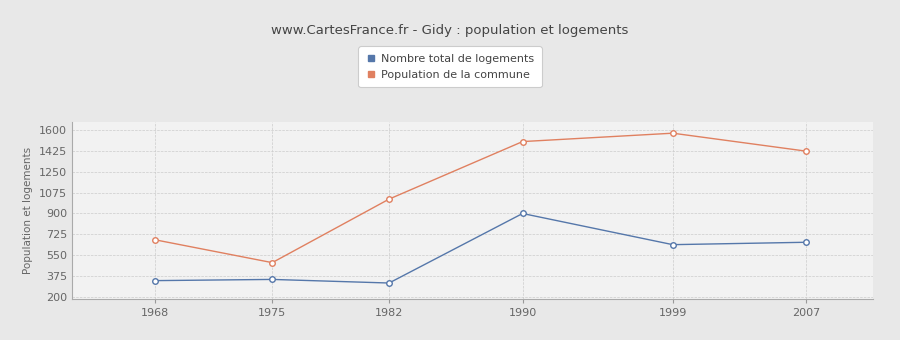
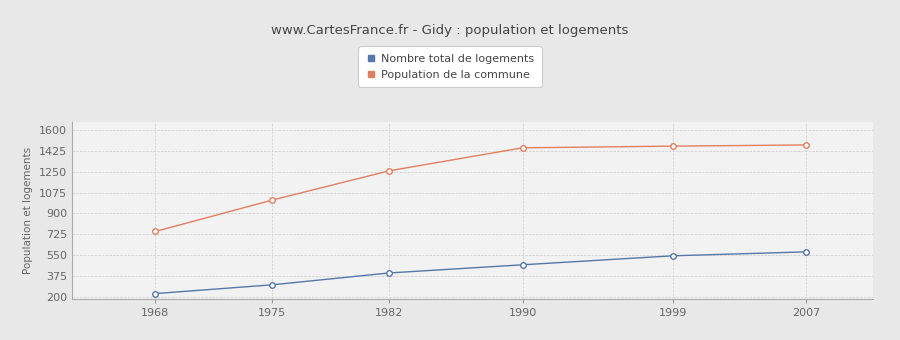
Nombre total de logements/1968: 340 -> 230
Population de la commune/1968: 680 -> 750
Nombre total de logements/1975: 350 -> 300
Population de la commune/1975: 490 -> 1010
Nombre total de logements/1982: 320 -> 400
Population de la commune/1982: 1020 -> 1260
Nombre total de logements/1990: 900 -> 470
Population de la commune/1990: 1500 -> 1450
Nombre total de logements/1999: 640 -> 550
Population de la commune/1999: 1570 -> 1460
Nombre total de logements/2007: 660 -> 580
Population de la commune/2007: 1420 -> 1470
